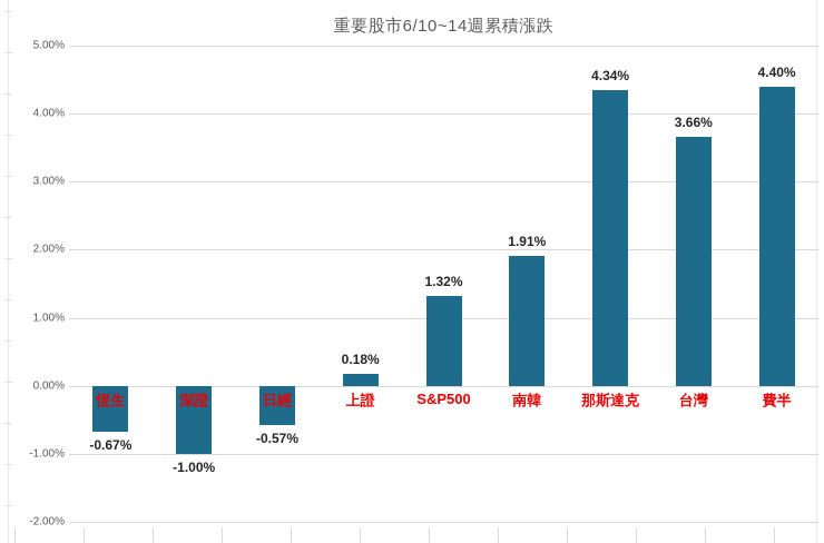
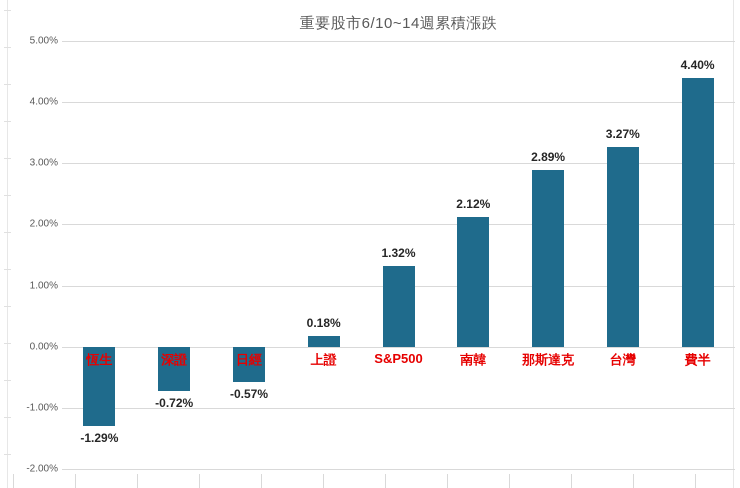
恆生: -0.67% -> -1.29%
深證: -1.00% -> -0.72%
南韓: 1.91% -> 2.12%
那斯達克: 4.34% -> 2.89%
台灣: 3.66% -> 3.27%
